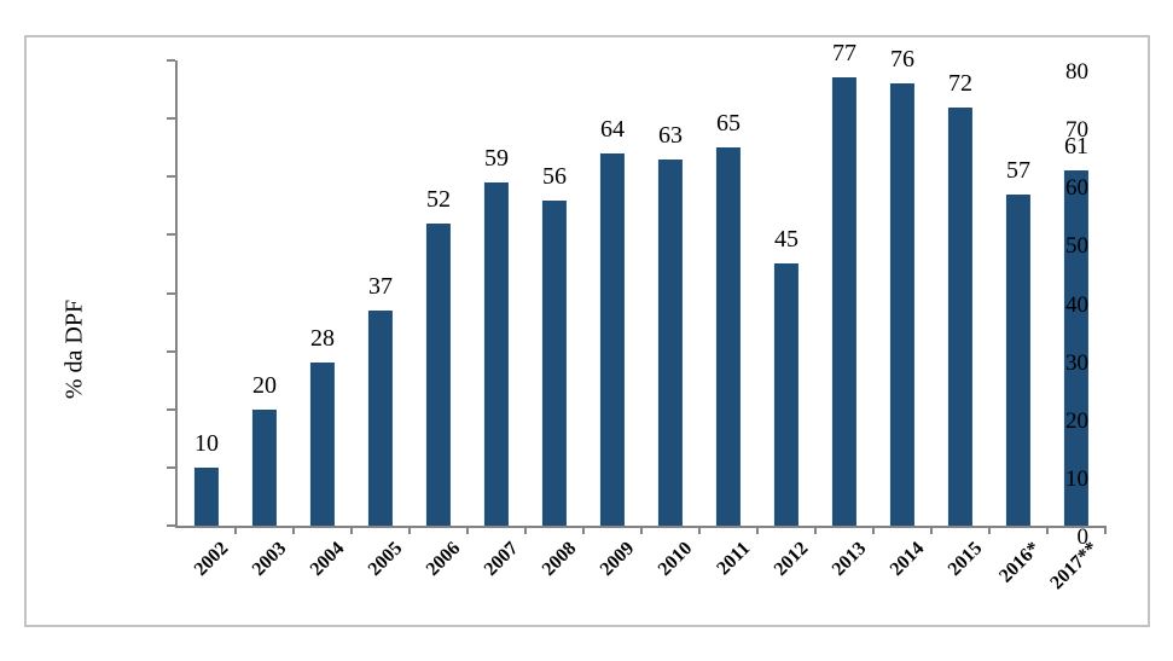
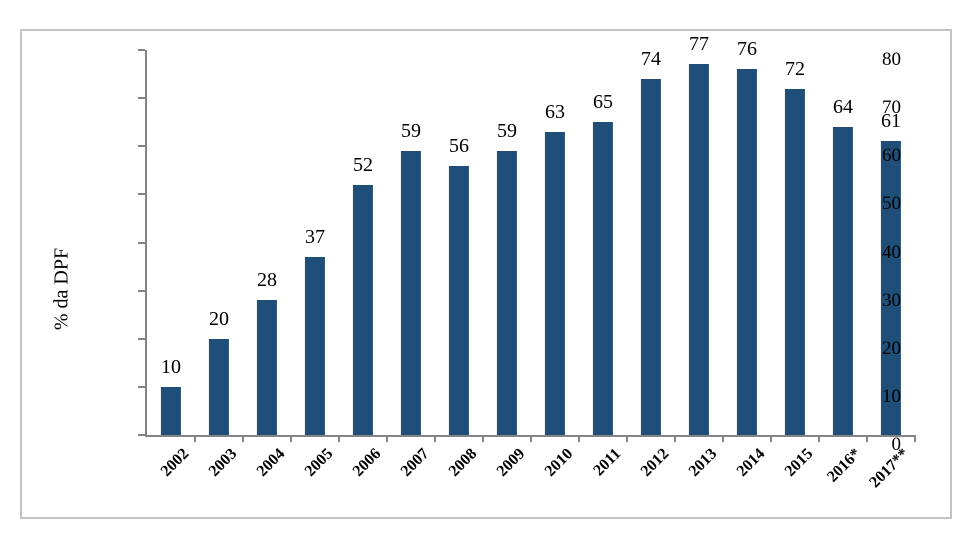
2009: 64 -> 59
2012: 45 -> 74
2016*: 57 -> 64
